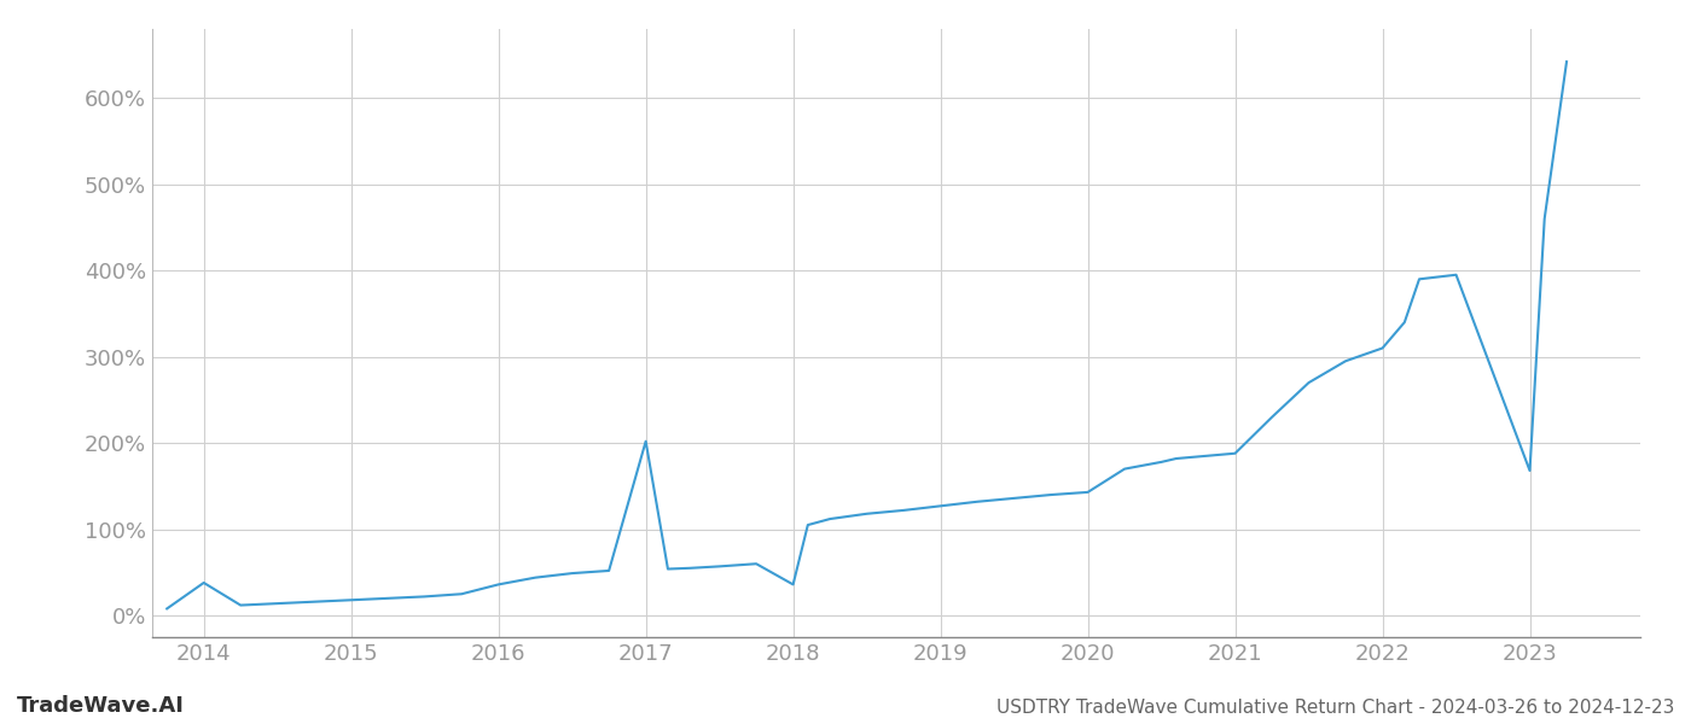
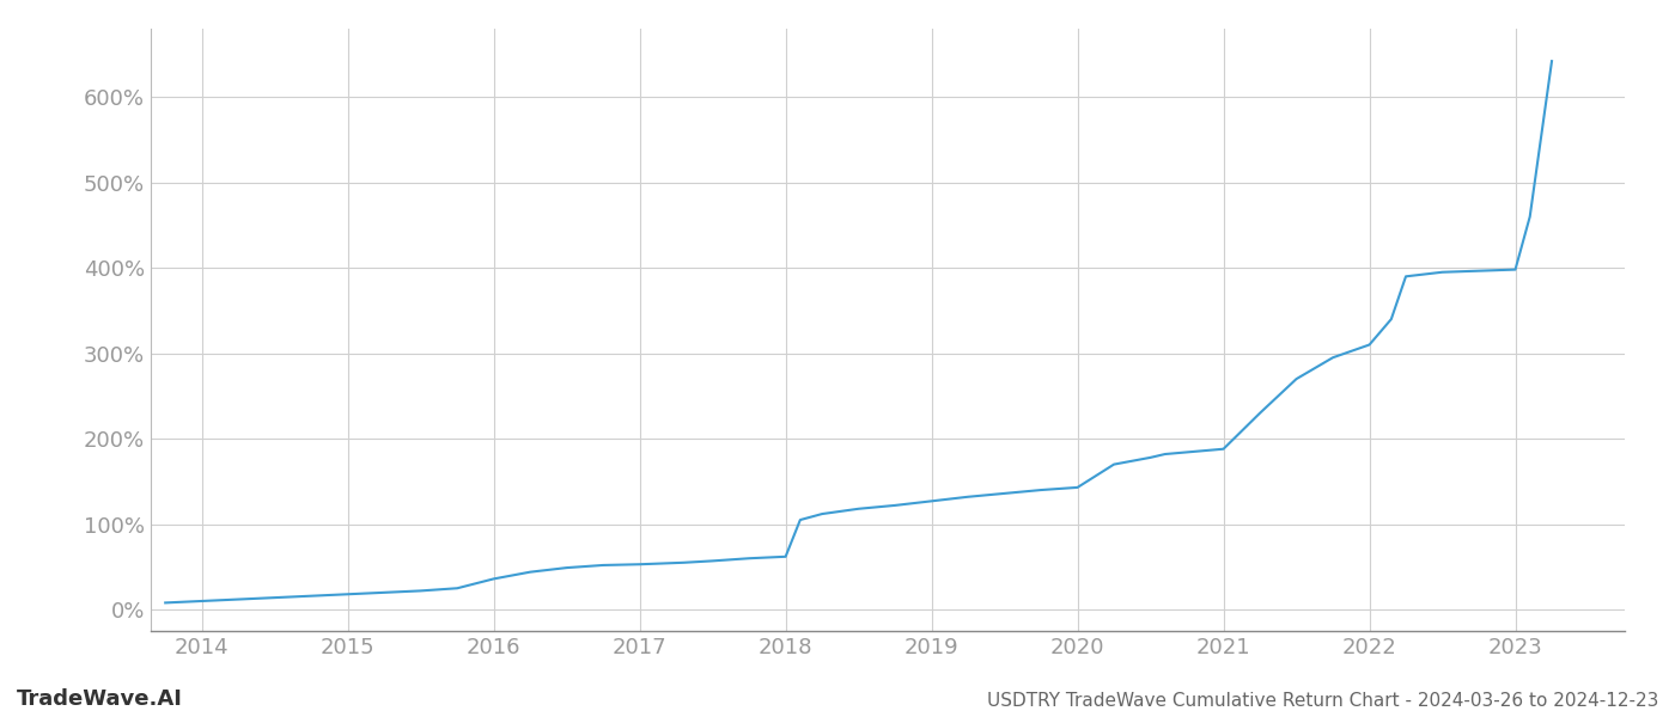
2014: 38% -> 10%
2017: 202% -> 53%
2018: 36% -> 62%
2023: 168% -> 398%
